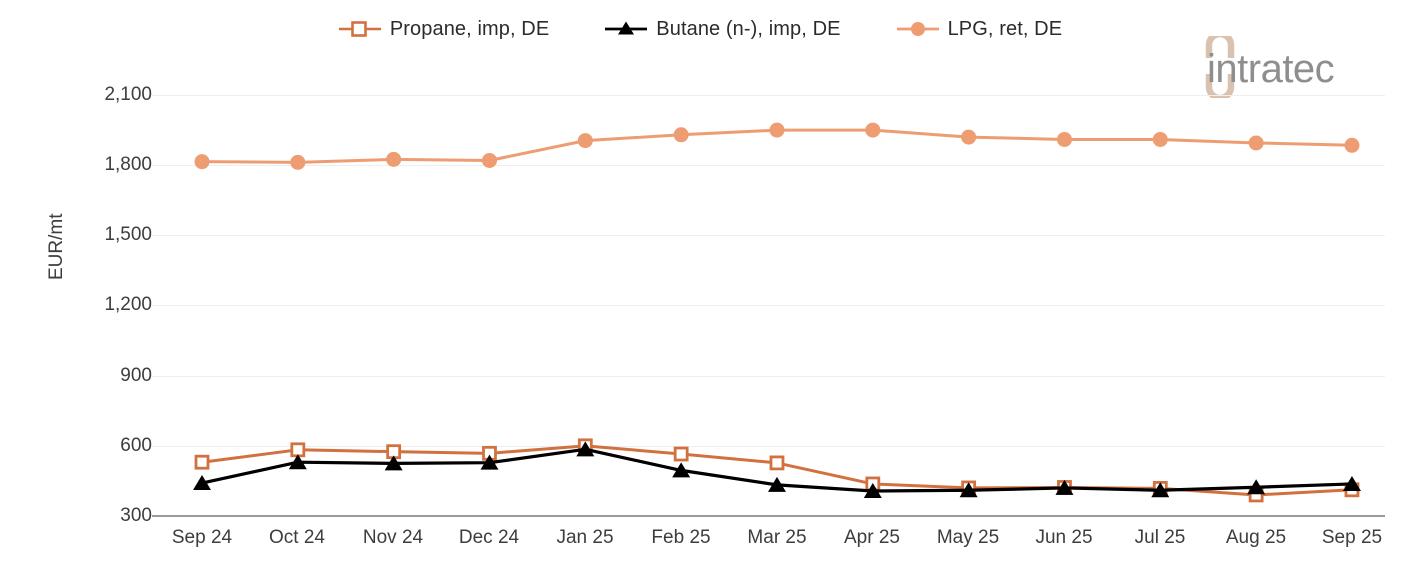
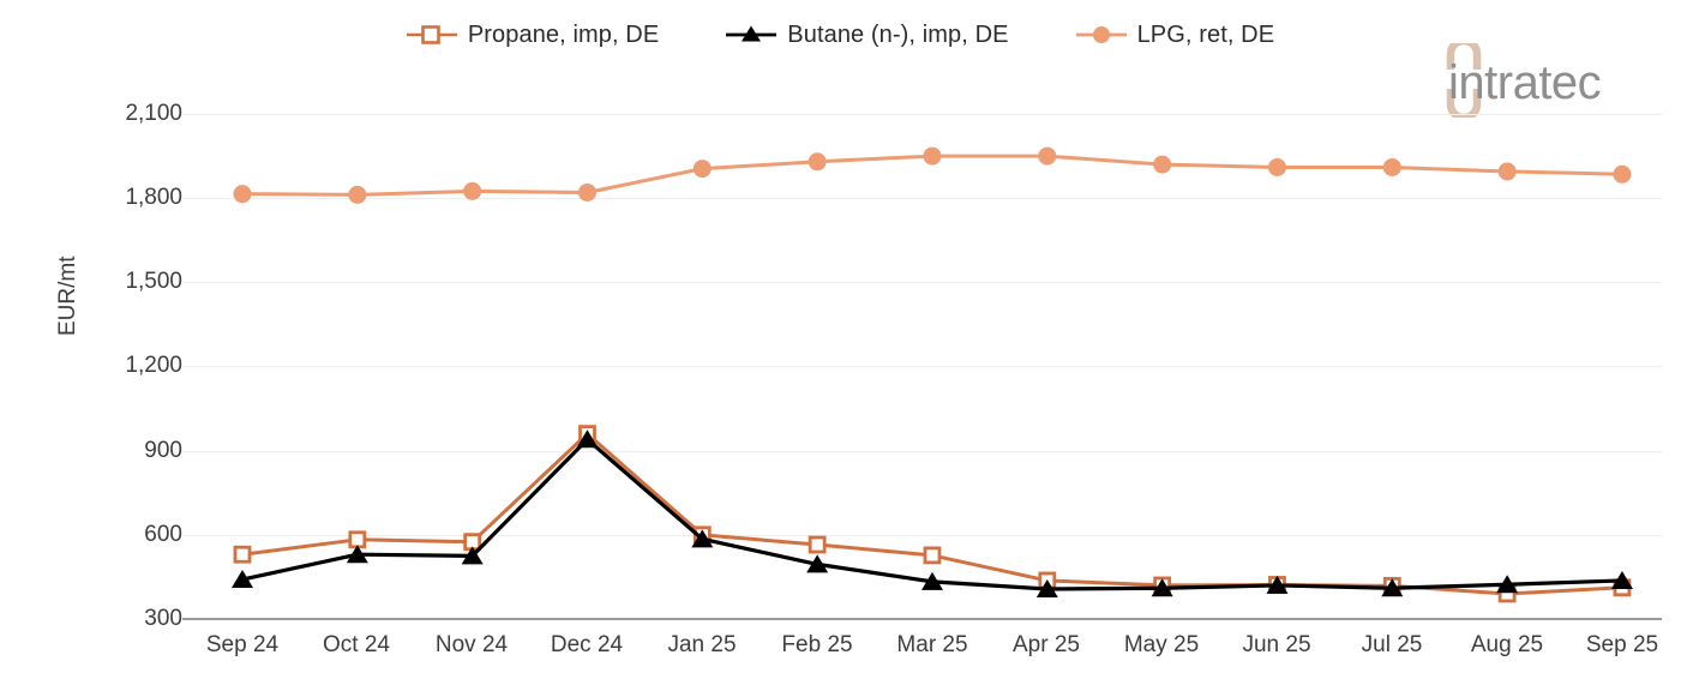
Propane, imp, DE/Dec 24: 570 -> 960
Butane (n-), imp, DE/Dec 24: 530 -> 940
